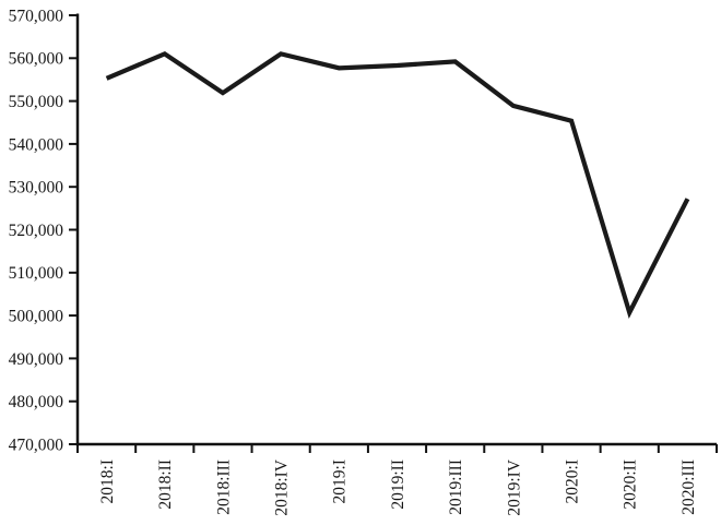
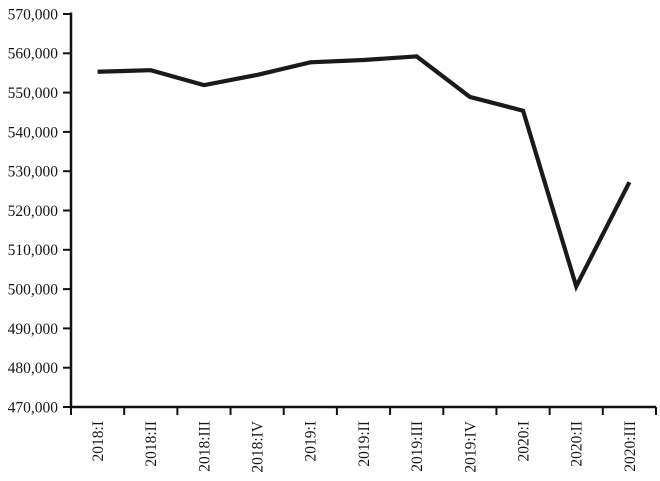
2018:II: 561000 -> 556000
2018:IV: 561000 -> 554000
